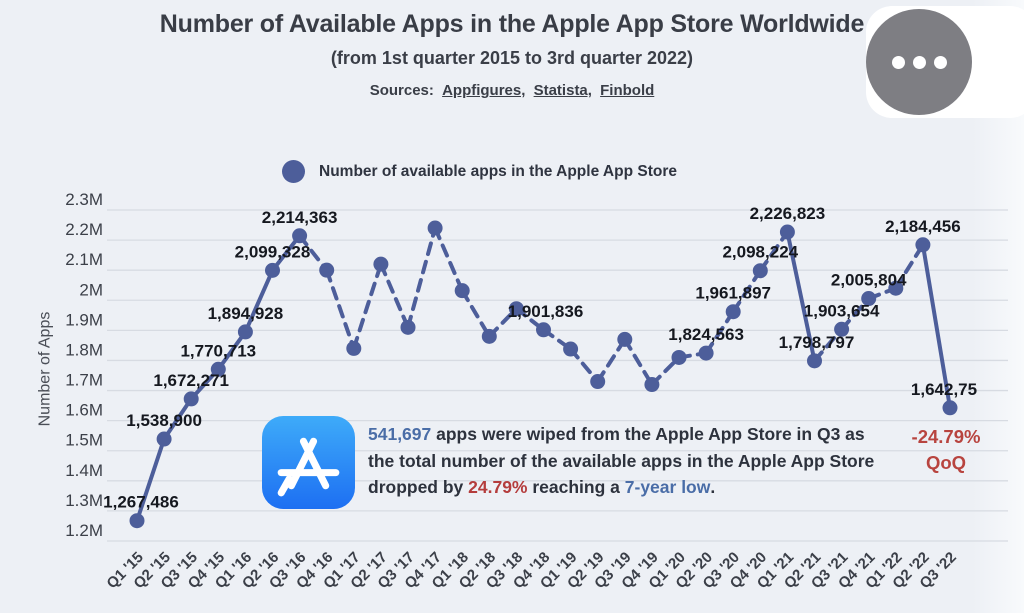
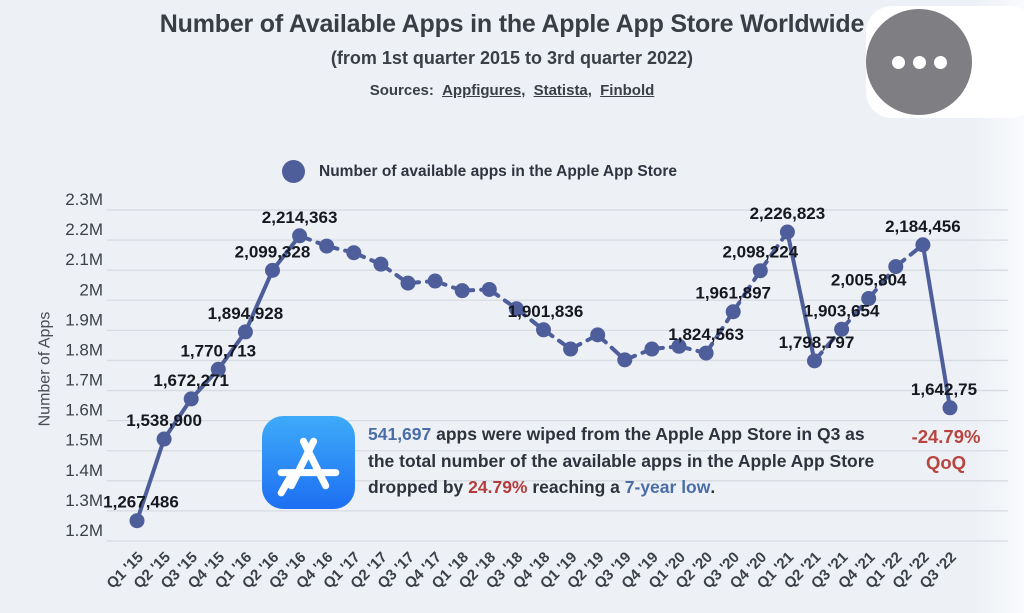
Q4 '16: 2.10M -> 2.18M
Q1 '17: 1.84M -> 2.16M
Q3 '17: 1.91M -> 2.06M
Q4 '17: 2.24M -> 2.06M
Q2 '18: 1.88M -> 2.04M
Q2 '19: 1.73M -> 1.88M
Q3 '19: 1.87M -> 1.80M
Q4 '19: 1.72M -> 1.84M
Q1 '20: 1.81M -> 1.85M
Q1 '22: 2.04M -> 2.11M
